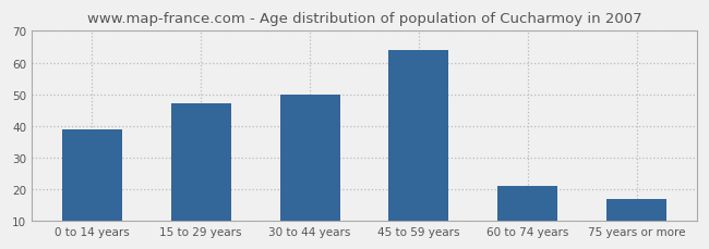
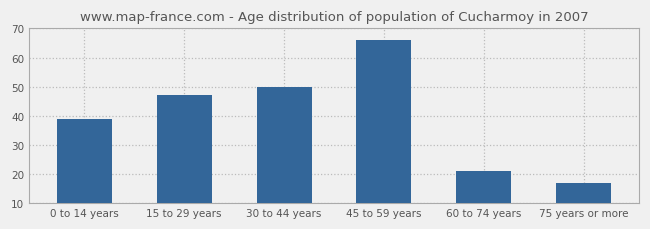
45 to 59 years: 64 -> 66
